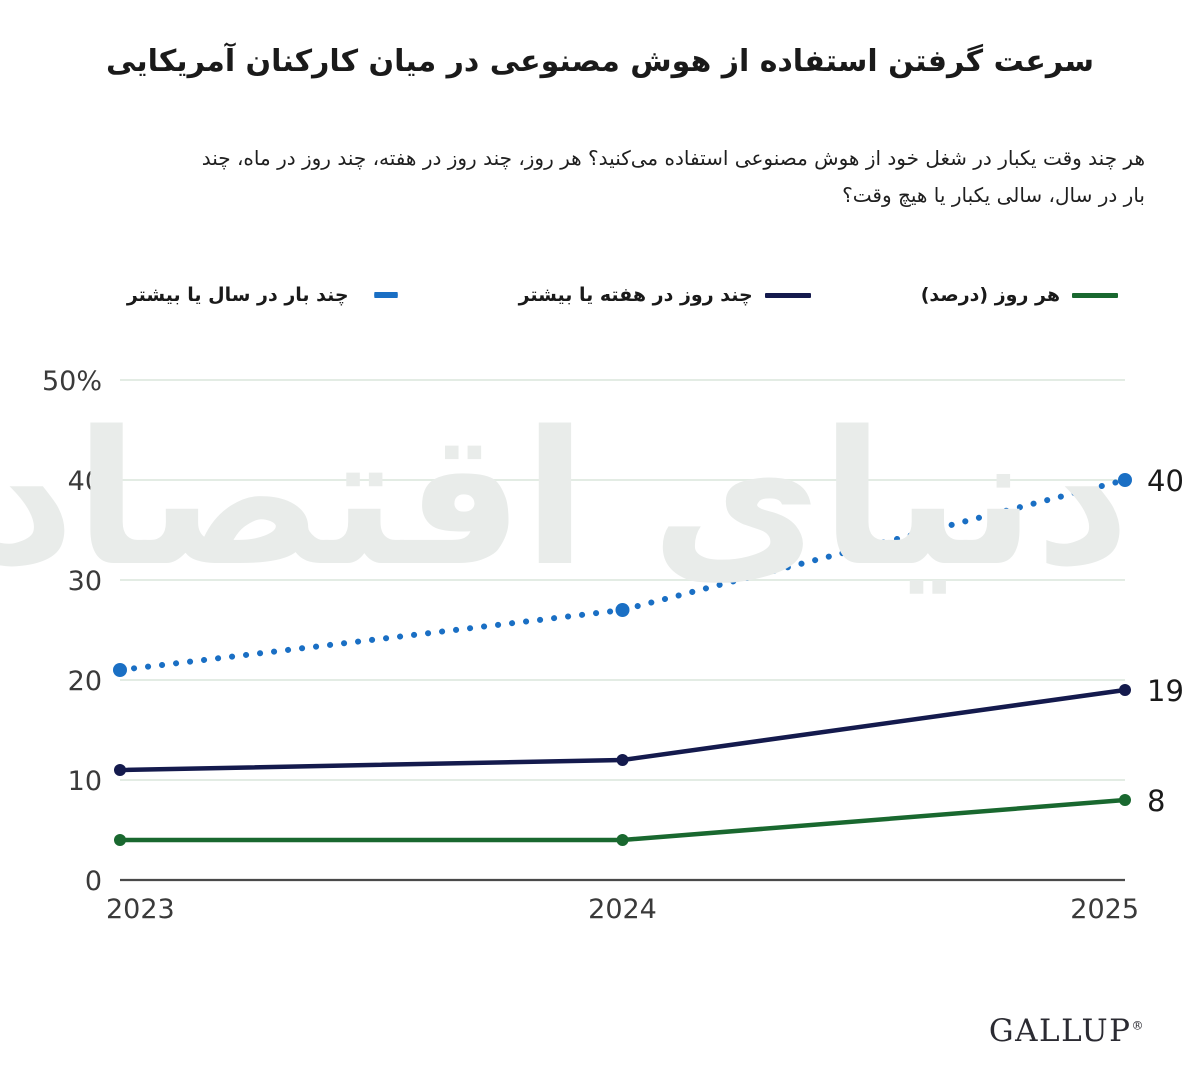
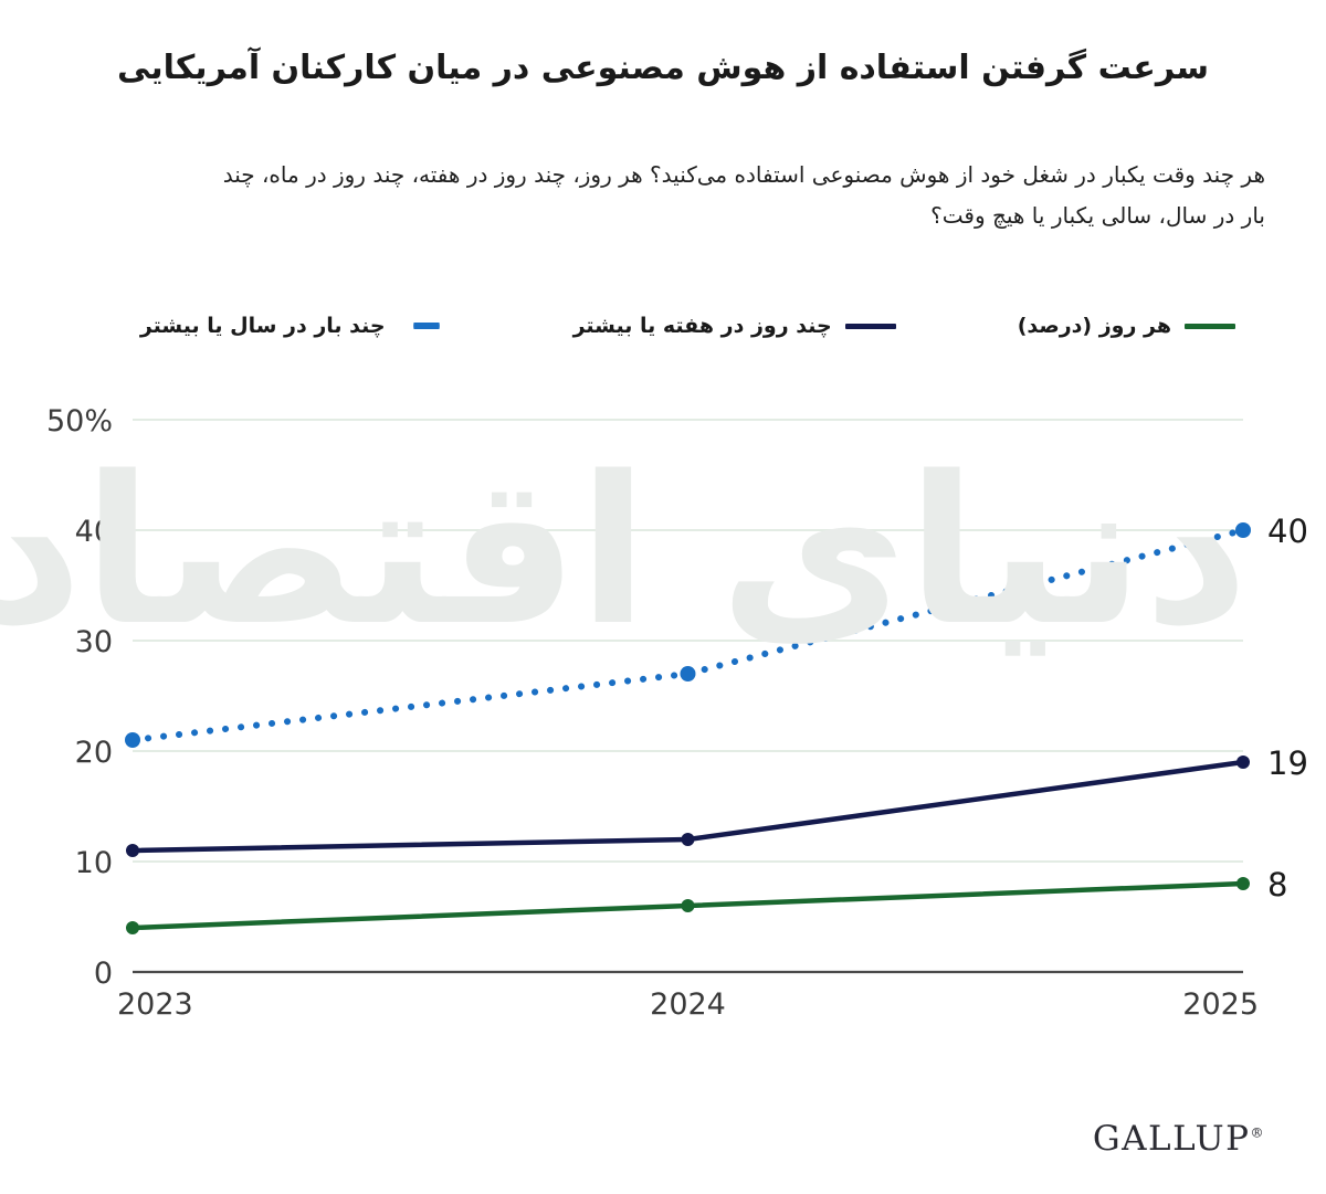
هر روز (درصد)/2024: 4% -> 6%
